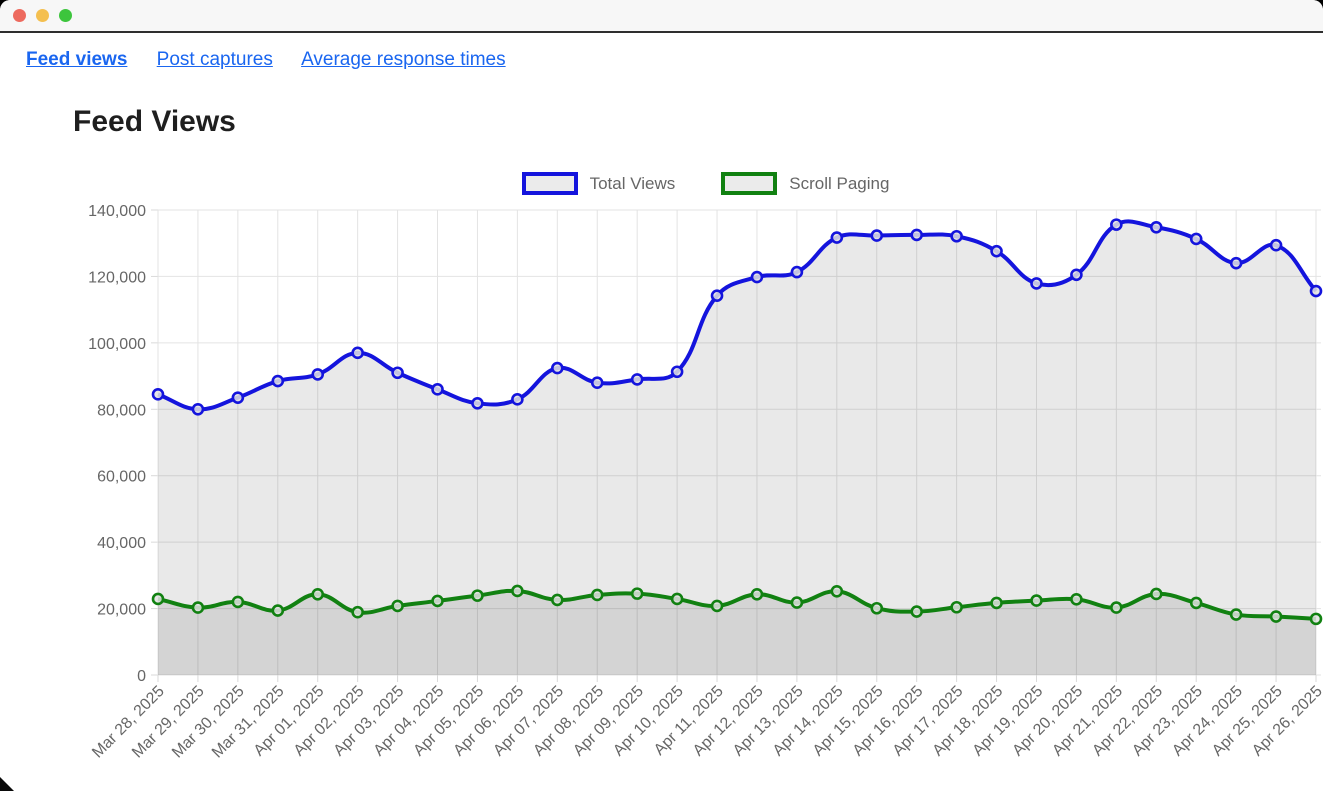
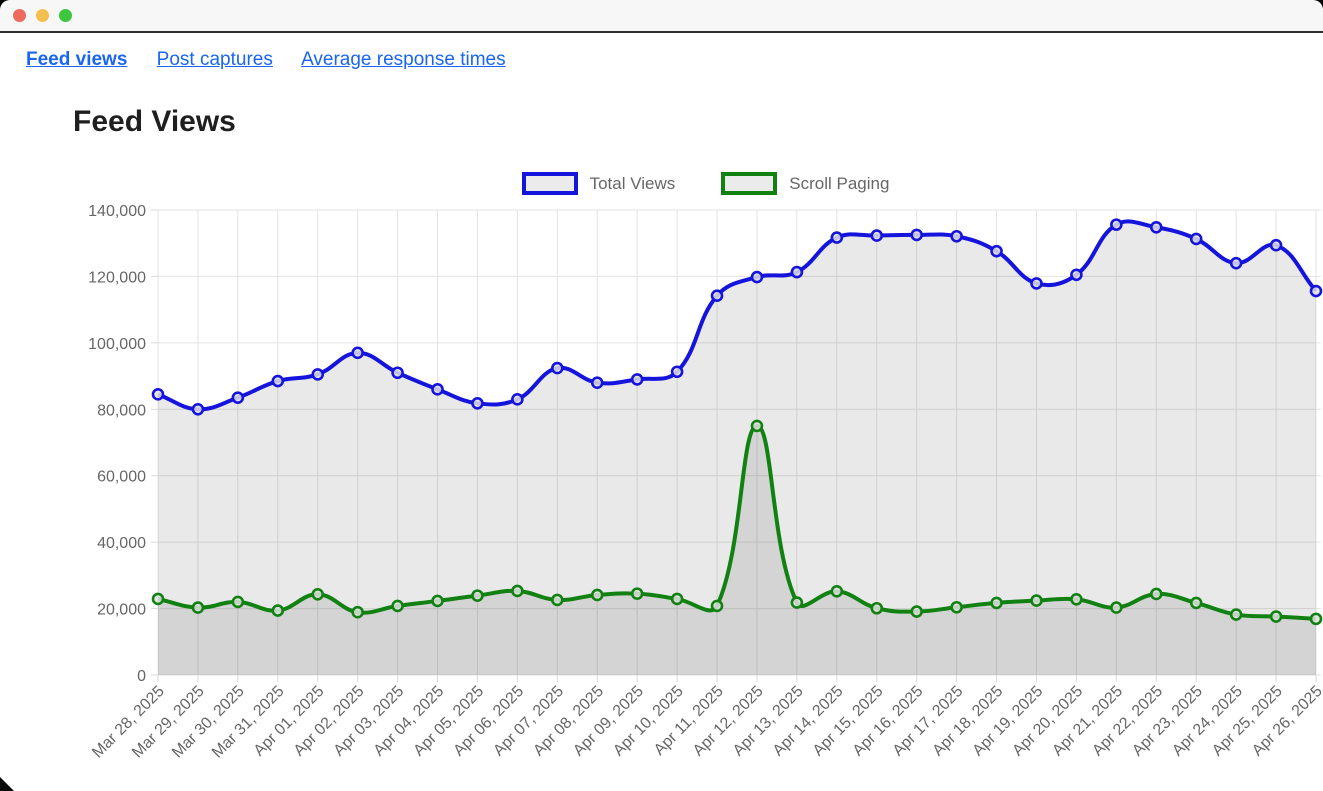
Scroll Paging/Apr 12, 2025: 24000 -> 75000
